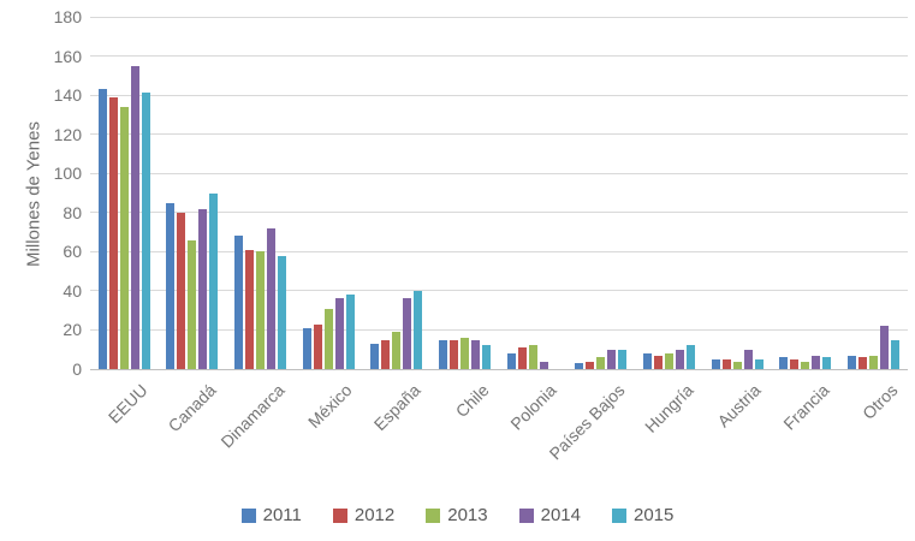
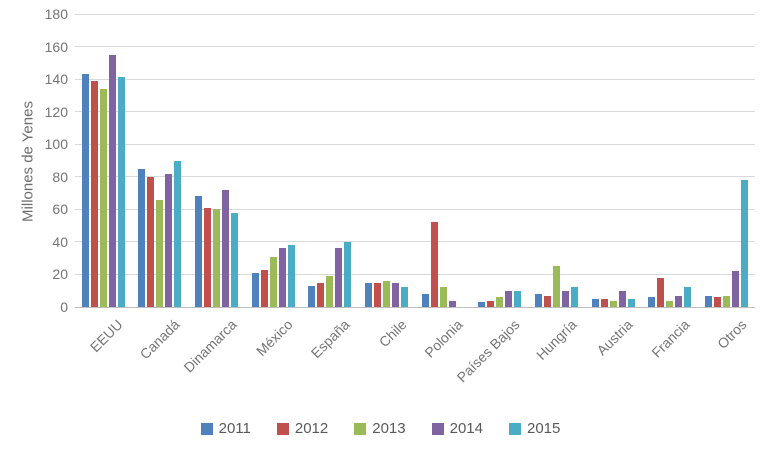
2012/Polonia: 11 -> 52
2013/Hungría: 8 -> 25
2012/Francia: 5 -> 18
2015/Francia: 6 -> 12
2015/Otros: 15 -> 78
